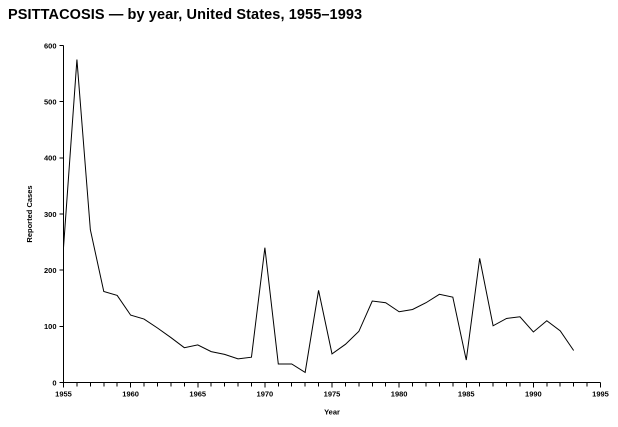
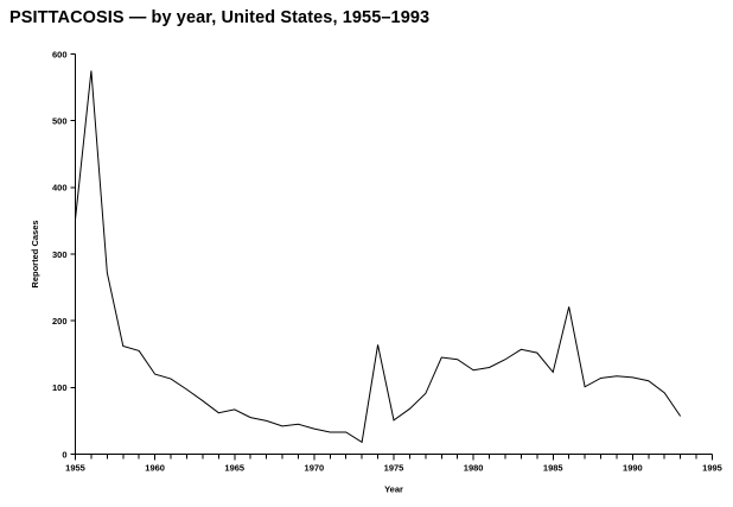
1955: 240 -> 350
1970: 240 -> 40
1985: 40 -> 120
1990: 90 -> 120
